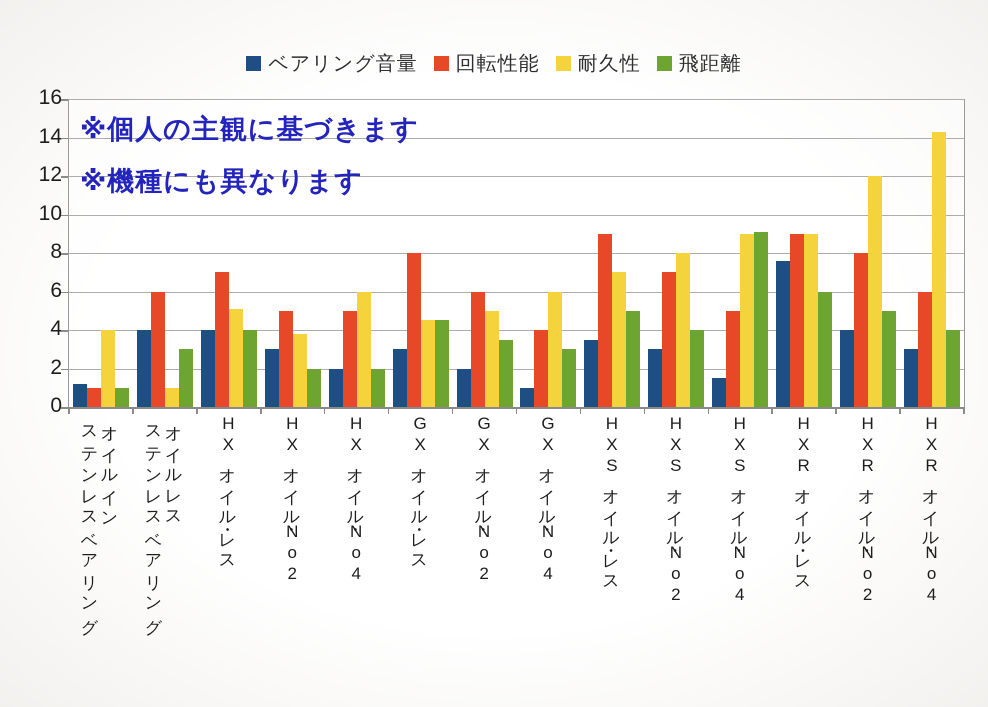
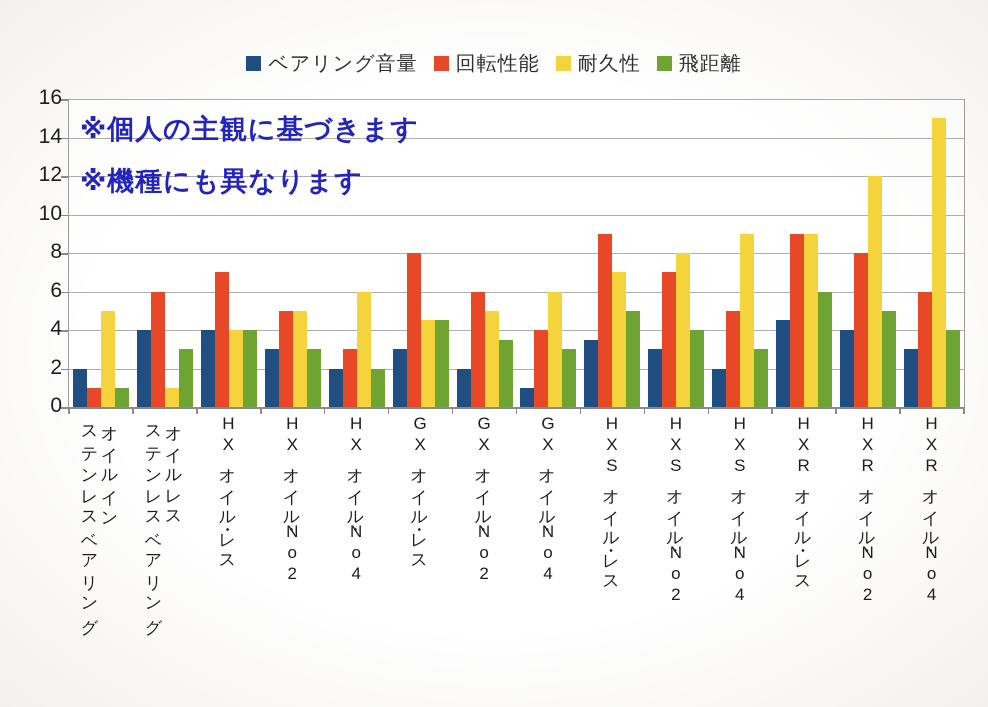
ベアリング音量/オイルイン ステンレスベアリング: 1.2 -> 2.0
耐久性/オイルイン ステンレスベアリング: 4.0 -> 5.0
耐久性/HXオイル・レス: 5.1 -> 4.0
耐久性/HXオイル・No2: 3.8 -> 5.0
飛距離/HXオイル・No2: 2.0 -> 3.0
回転性能/HXオイル・No4: 5 -> 3
ベアリング音量/HXSオイル・No4: 1.5 -> 2.0
飛距離/HXSオイル・No4: 9.1 -> 3.0
ベアリング音量/HXRオイル・レス: 7.6 -> 4.5
耐久性/HXRオイル・No4: 14.3 -> 15.0
